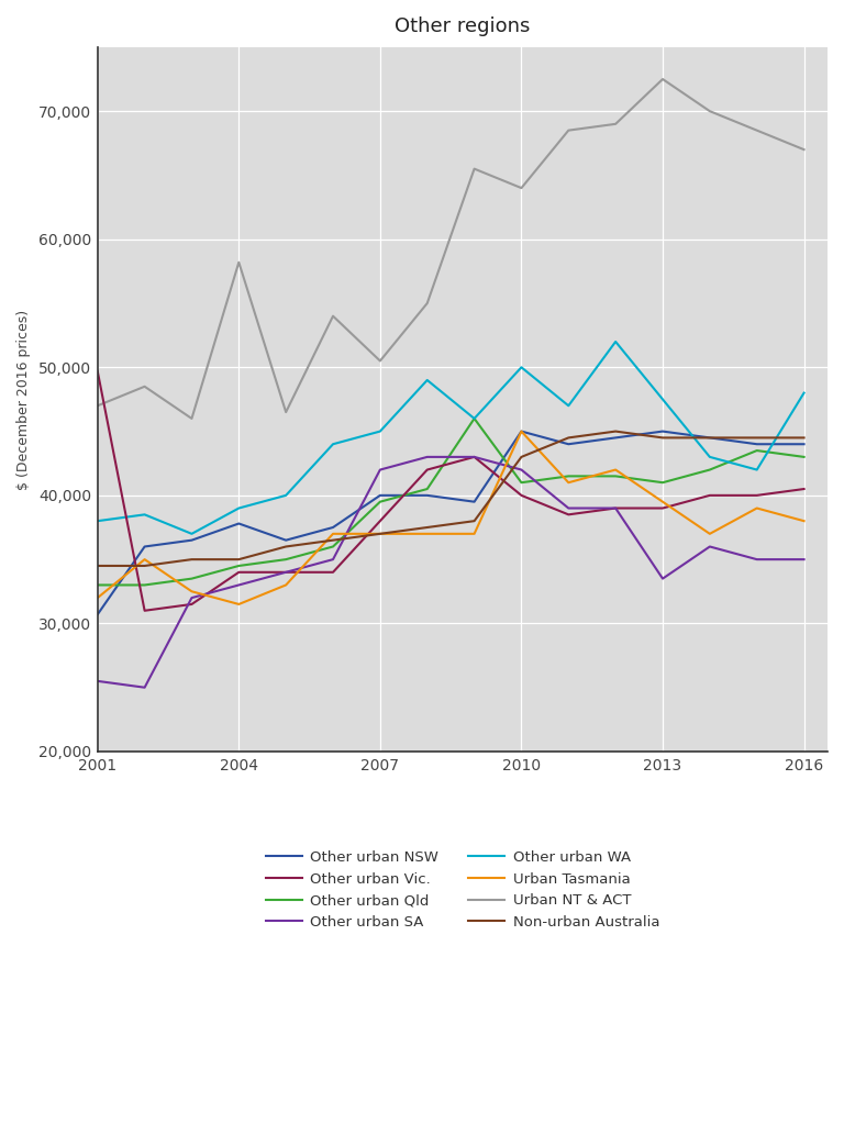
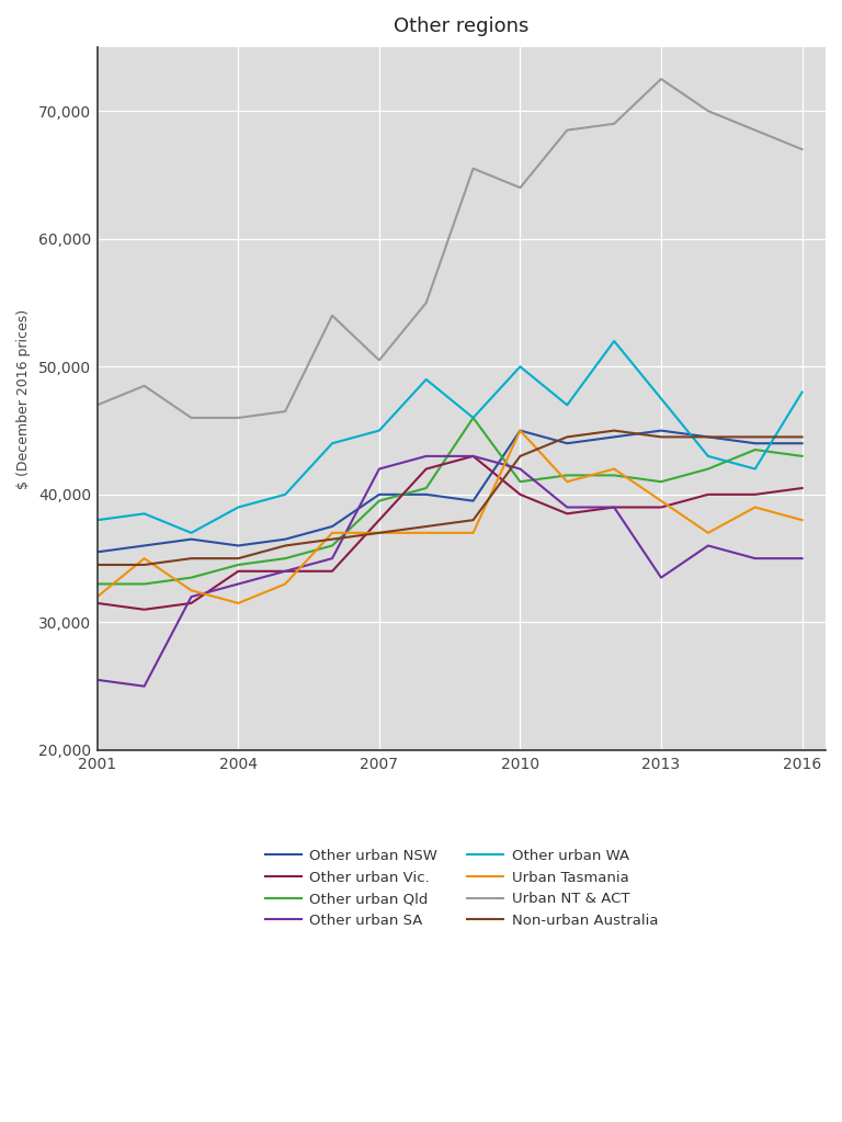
Other urban NSW/2001: 30,700 -> 35,500
Other urban Vic./2001: 49,700 -> 31,500
Other urban NSW/2004: 37,800 -> 36,000
Urban NT & ACT/2004: 58,200 -> 46,000
